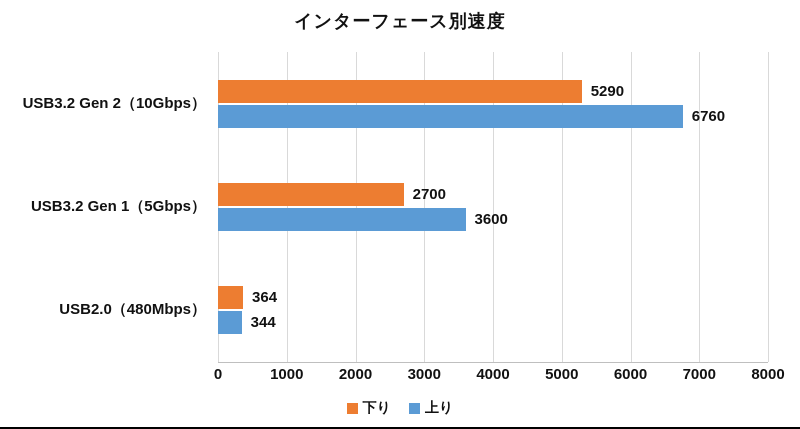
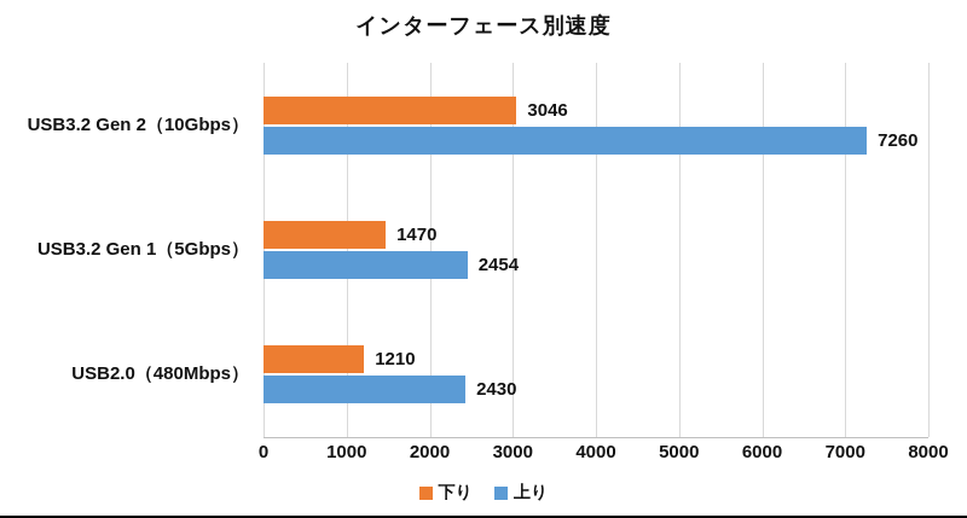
下り/USB3.2 Gen 2（10Gbps）: 5290 -> 3046
上り/USB3.2 Gen 2（10Gbps）: 6760 -> 7260
下り/USB3.2 Gen 1（5Gbps）: 2700 -> 1470
上り/USB3.2 Gen 1（5Gbps）: 3600 -> 2454
下り/USB2.0（480Mbps）: 364 -> 1210
上り/USB2.0（480Mbps）: 344 -> 2430
